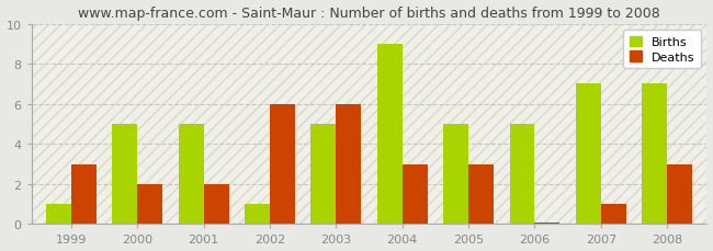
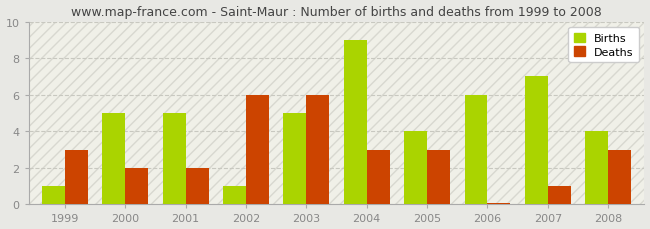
Births/2005: 5 -> 4
Births/2006: 5 -> 6
Births/2008: 7 -> 4
